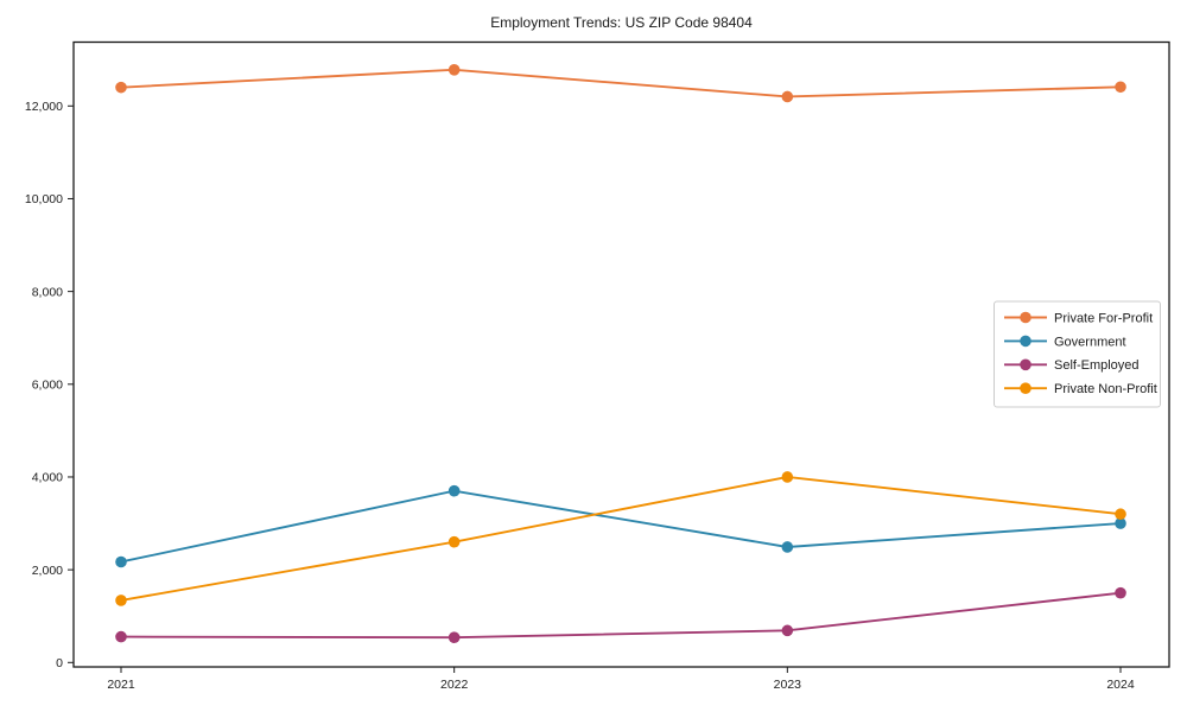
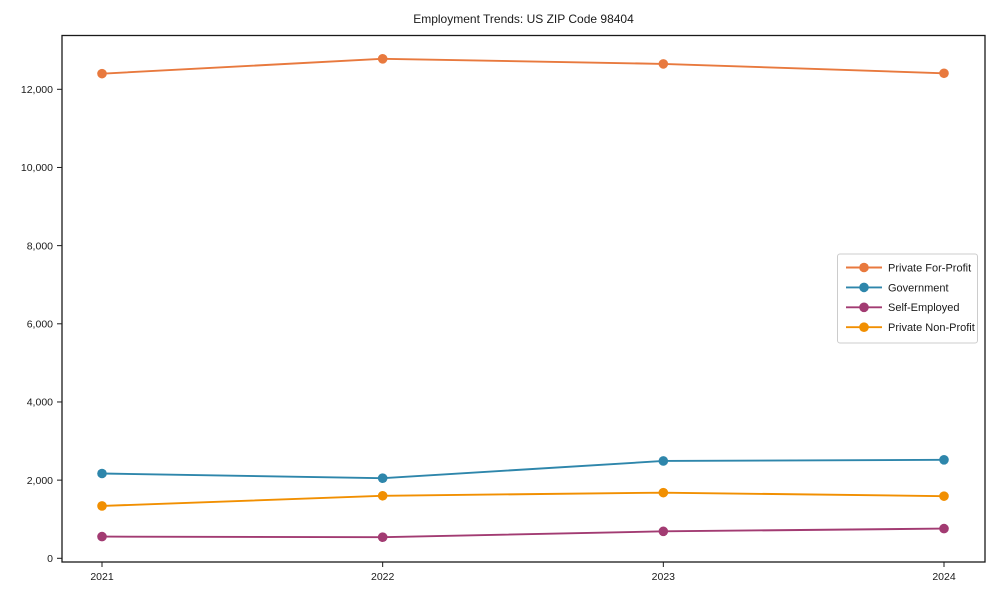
Government/2022: 3700 -> 2000
Private Non-Profit/2022: 2600 -> 1600
Private For-Profit/2023: 12200 -> 12600
Private Non-Profit/2023: 4000 -> 1700
Government/2024: 3000 -> 2500
Self-Employed/2024: 1500 -> 800
Private Non-Profit/2024: 3200 -> 1600
